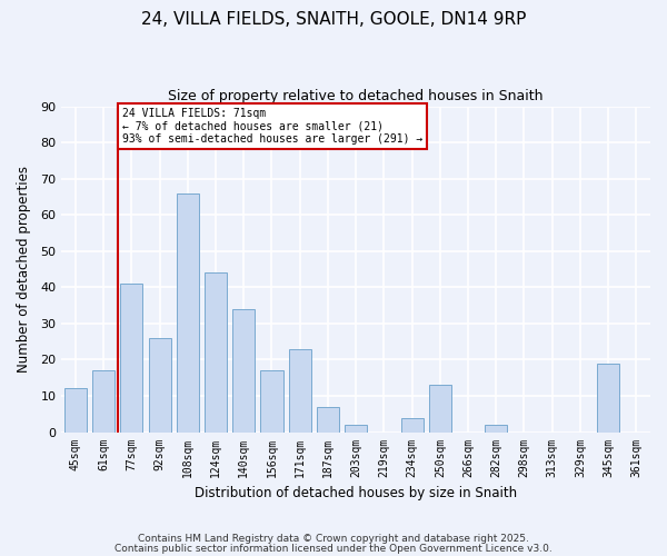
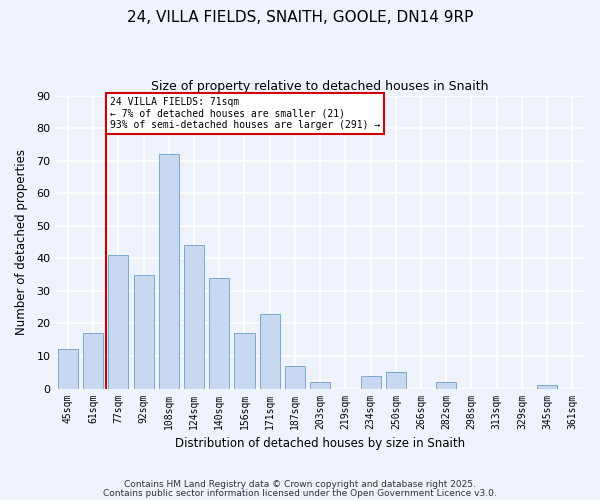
92sqm: 26 -> 35
108sqm: 66 -> 72
250sqm: 13 -> 5
345sqm: 19 -> 1
